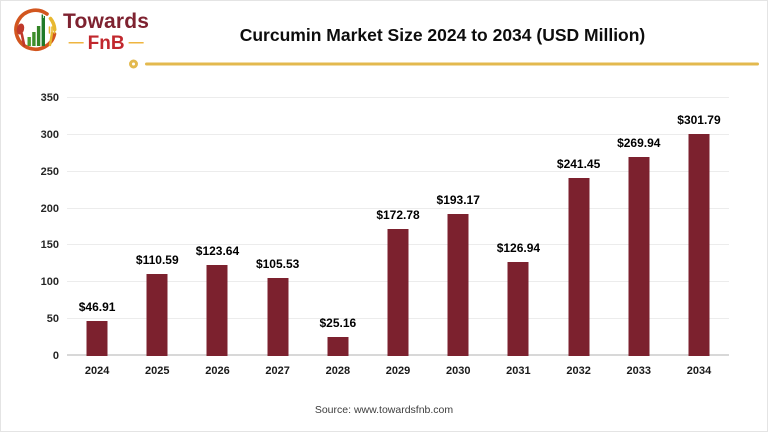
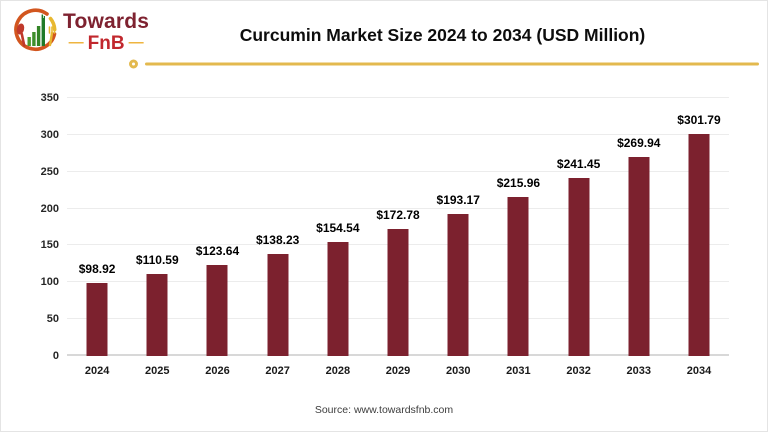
2024: $46.91 -> $98.92
2027: $105.53 -> $138.23
2028: $25.16 -> $154.54
2031: $126.94 -> $215.96
